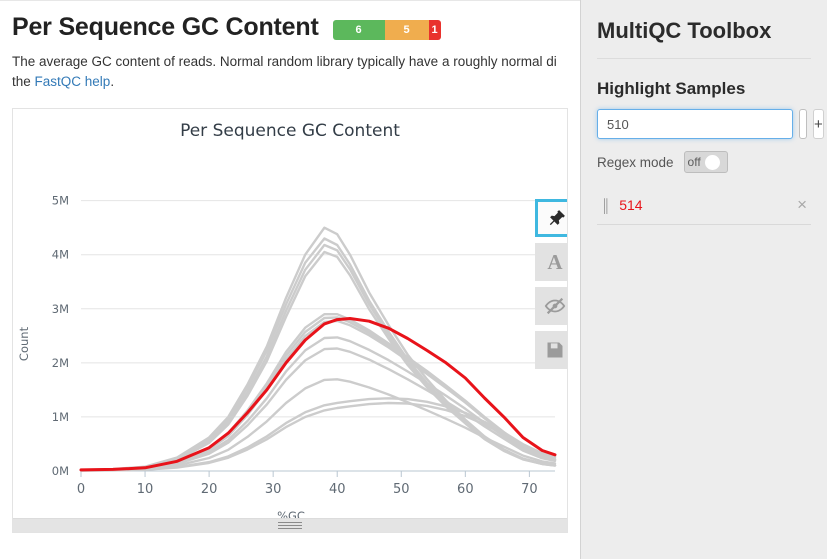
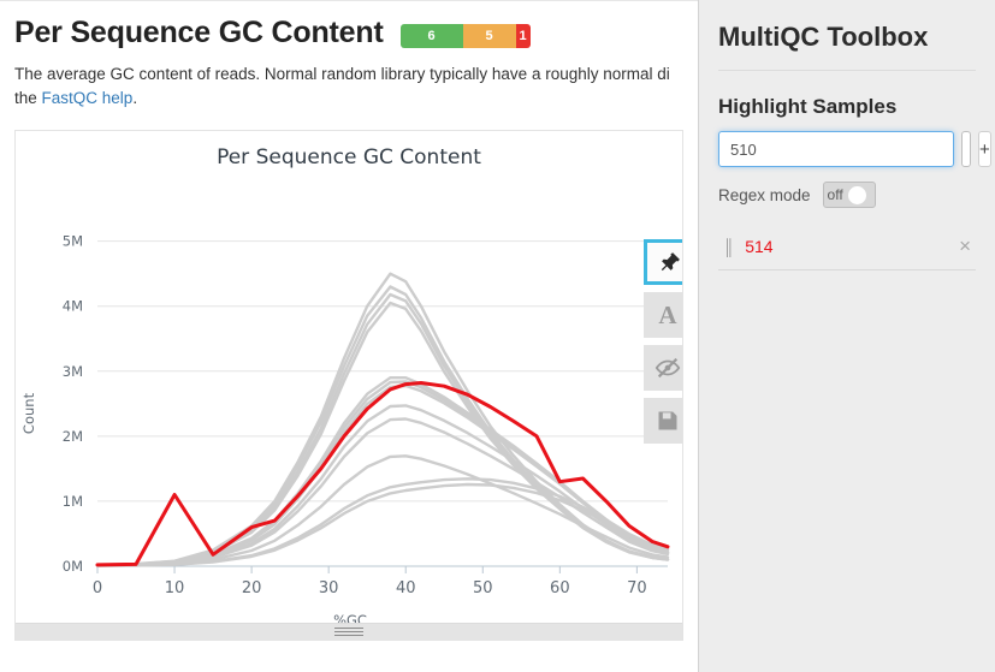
514/10: 0.1M -> 1.1M
514/20: 0.4M -> 0.6M
514/60: 1.7M -> 1.3M
